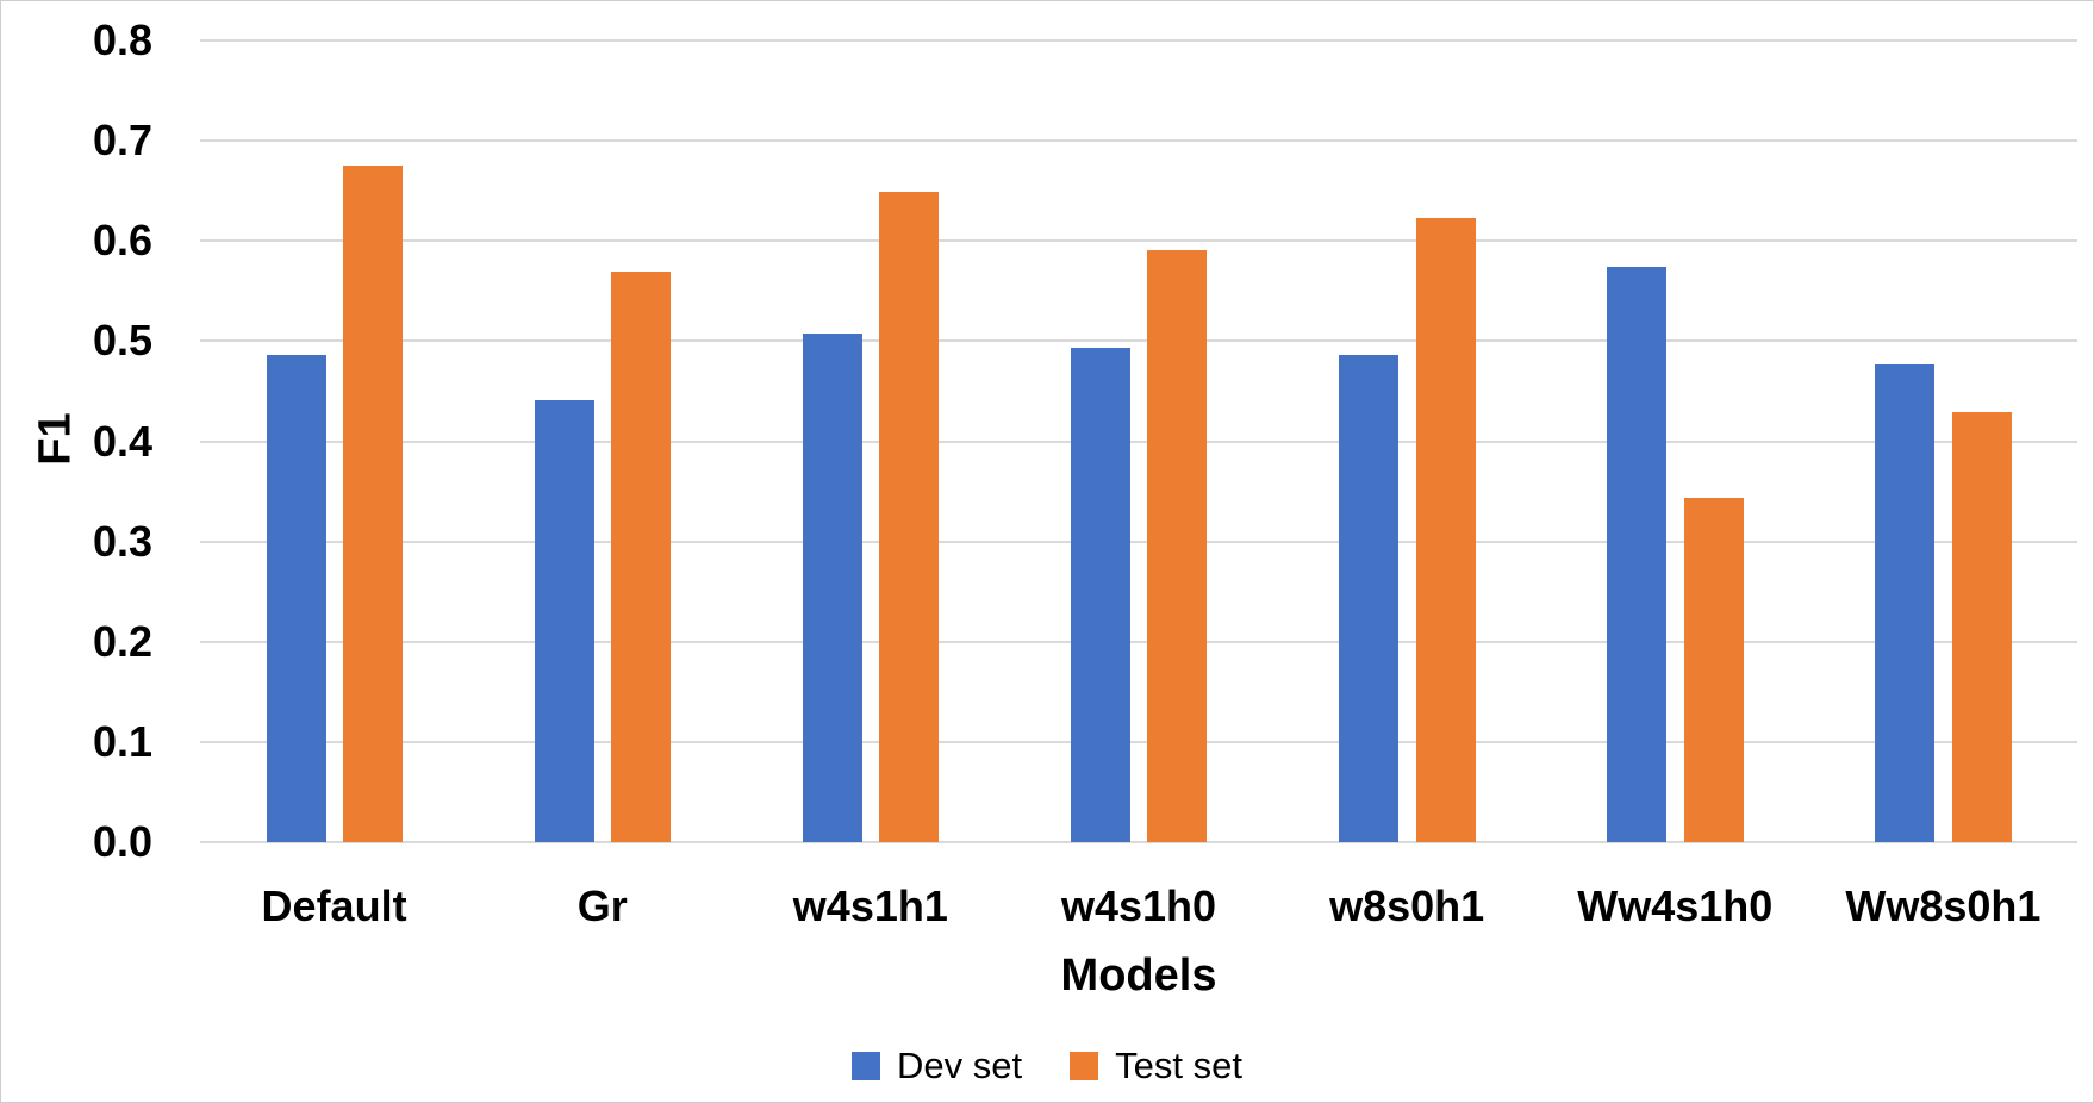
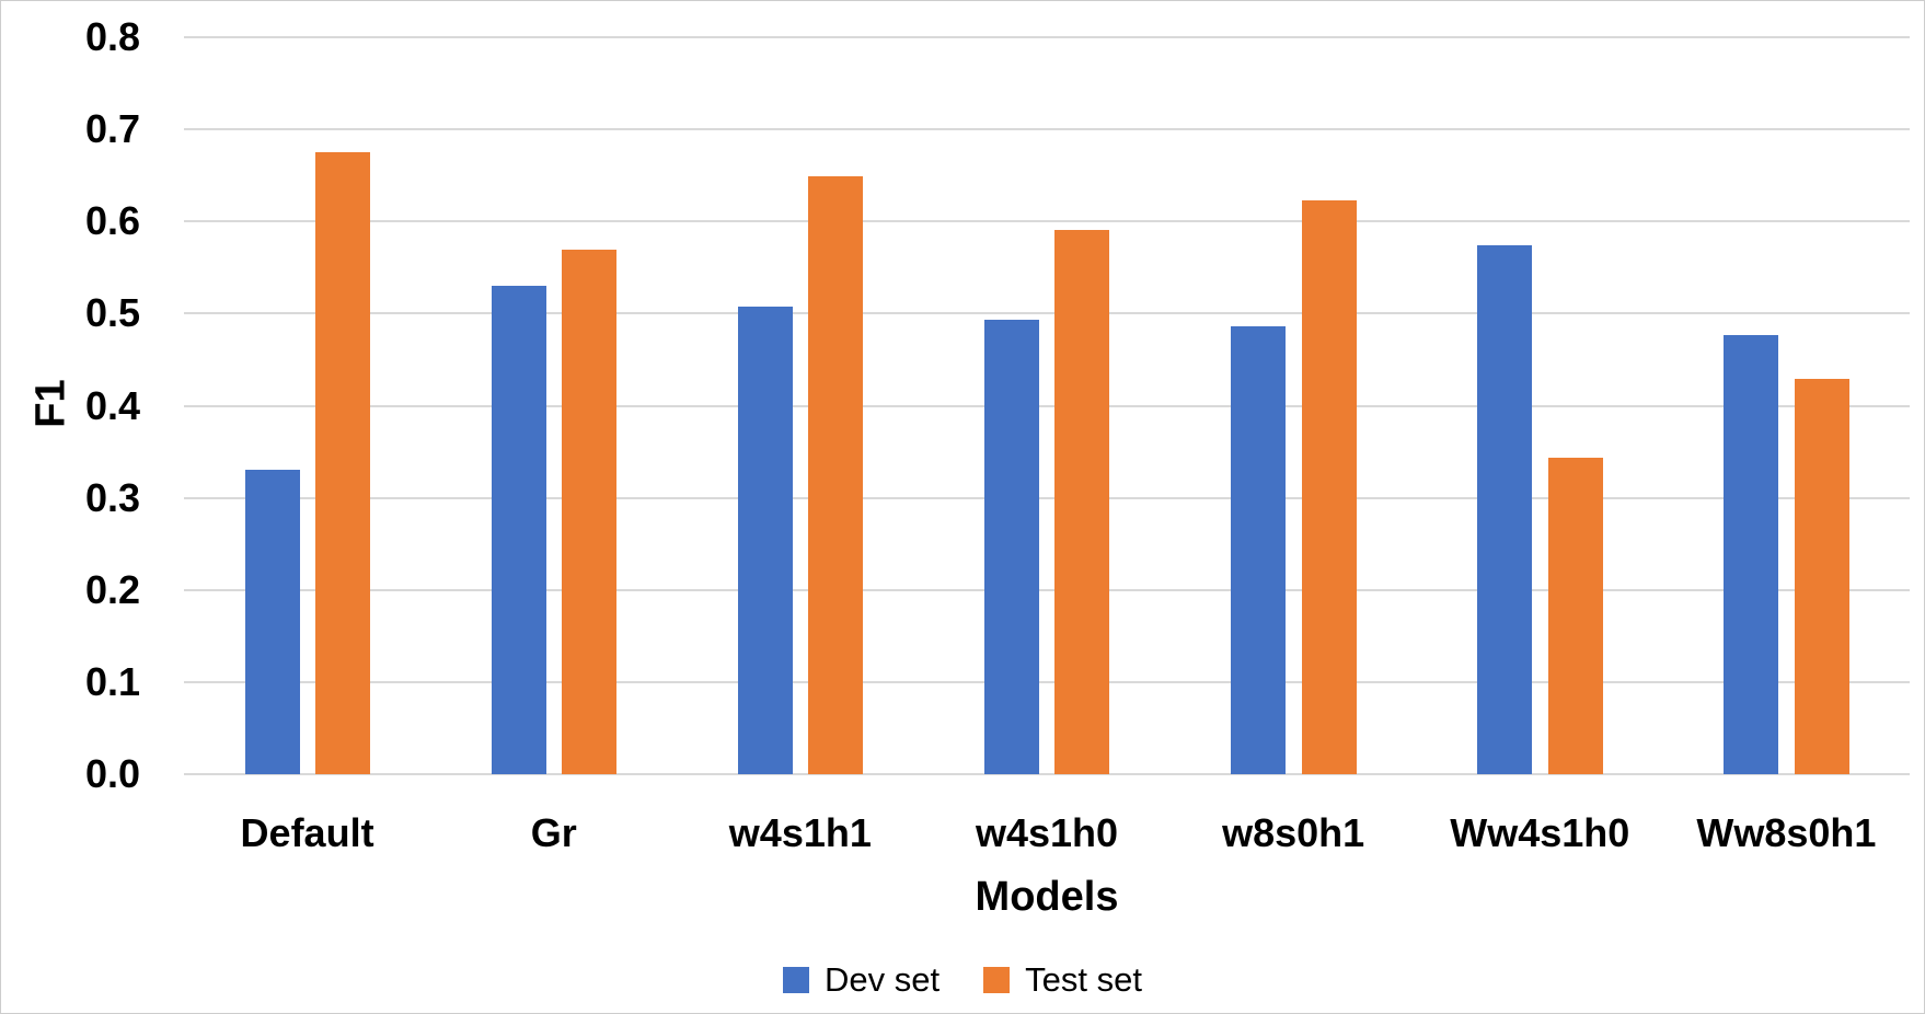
Dev set/Default: 0.49 -> 0.33
Dev set/Gr: 0.44 -> 0.53
